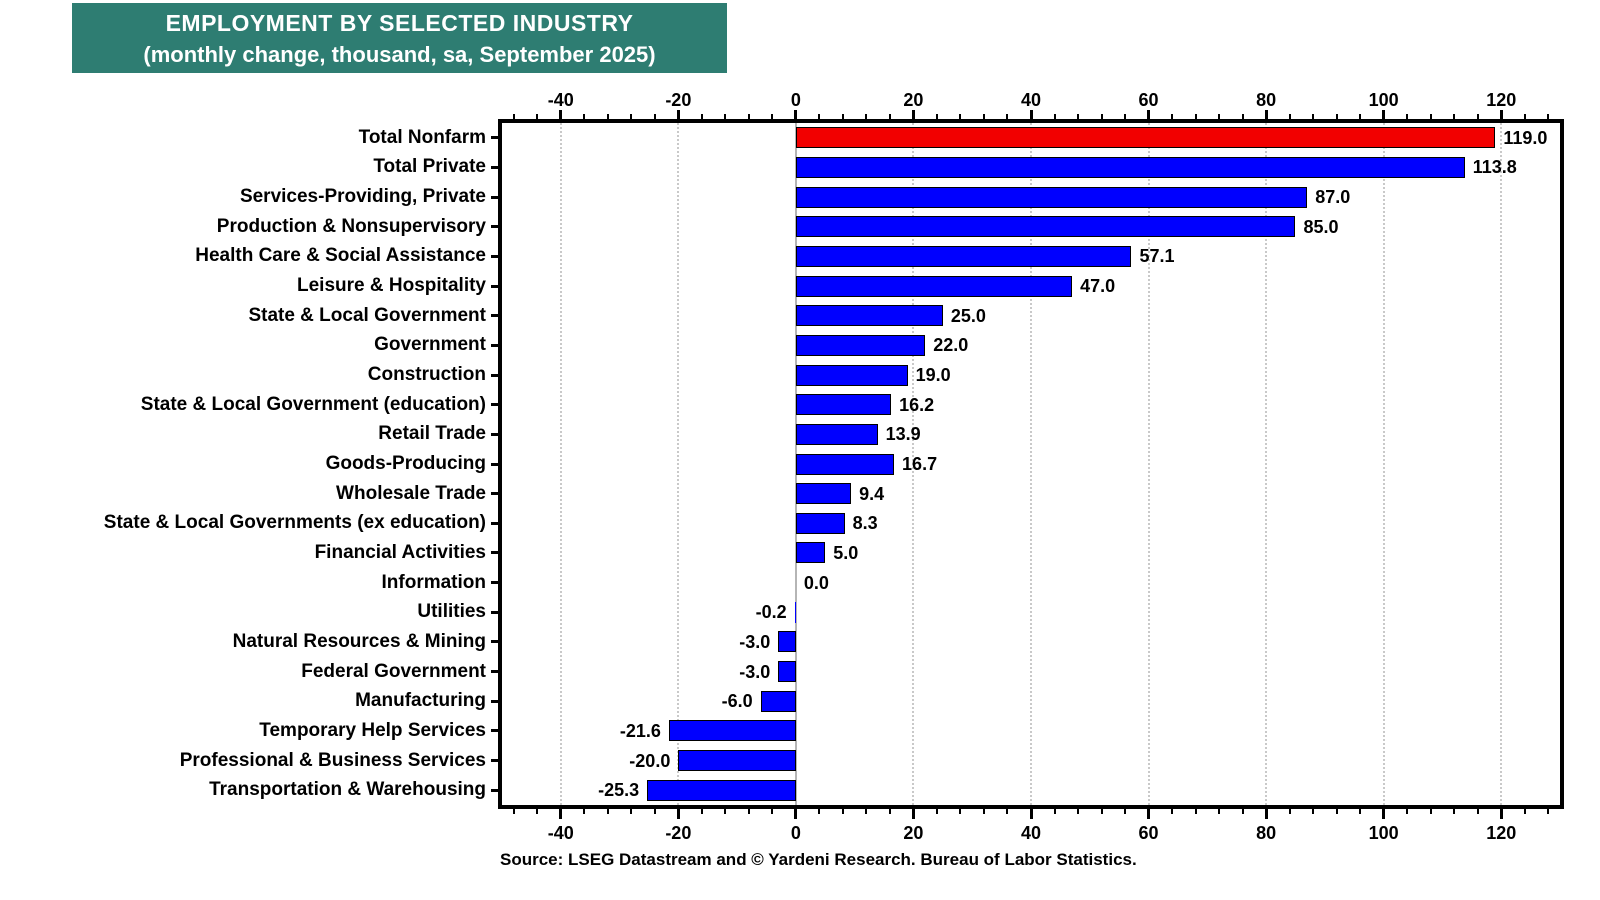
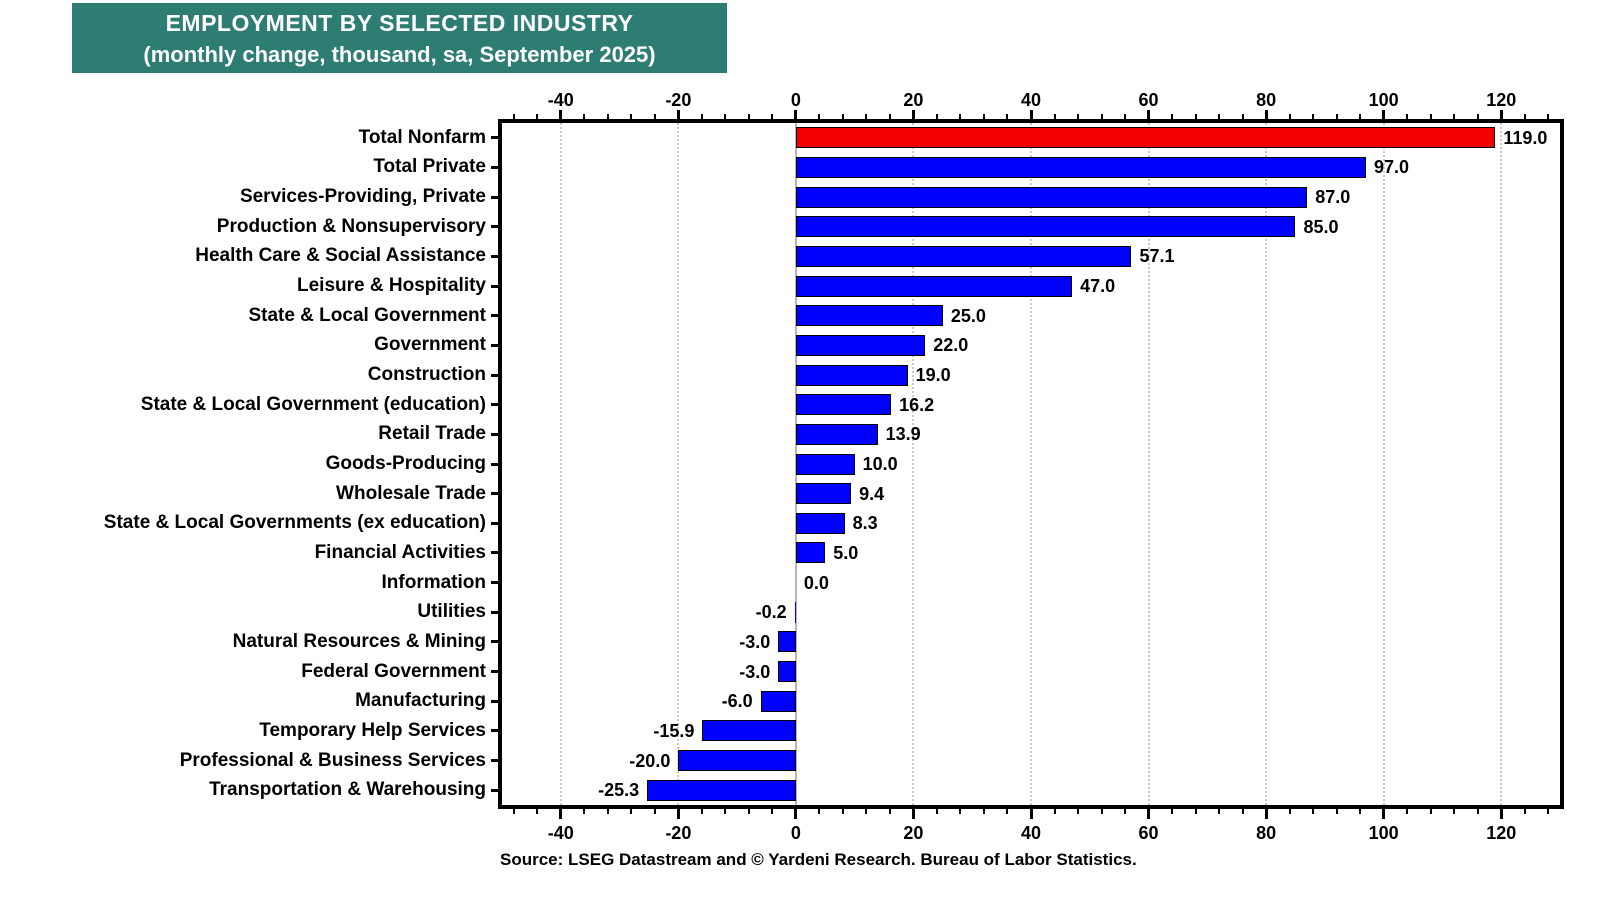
Total Private: 113.8 -> 97.0
Goods-Producing: 16.7 -> 10.0
Temporary Help Services: -21.6 -> -15.9
